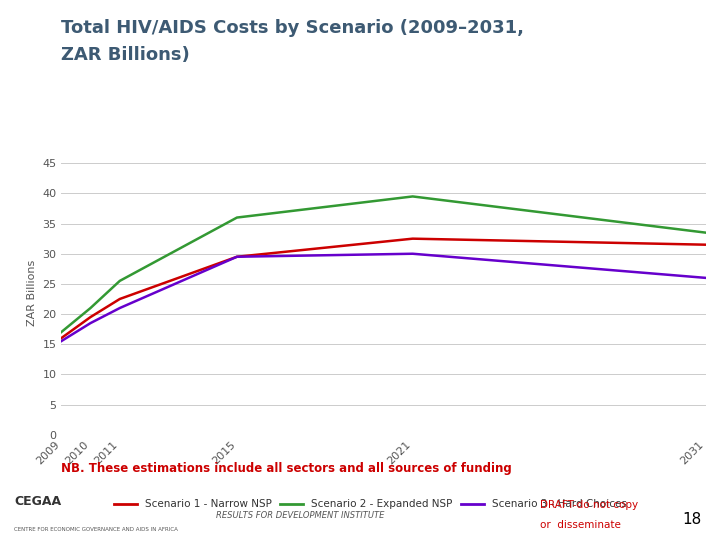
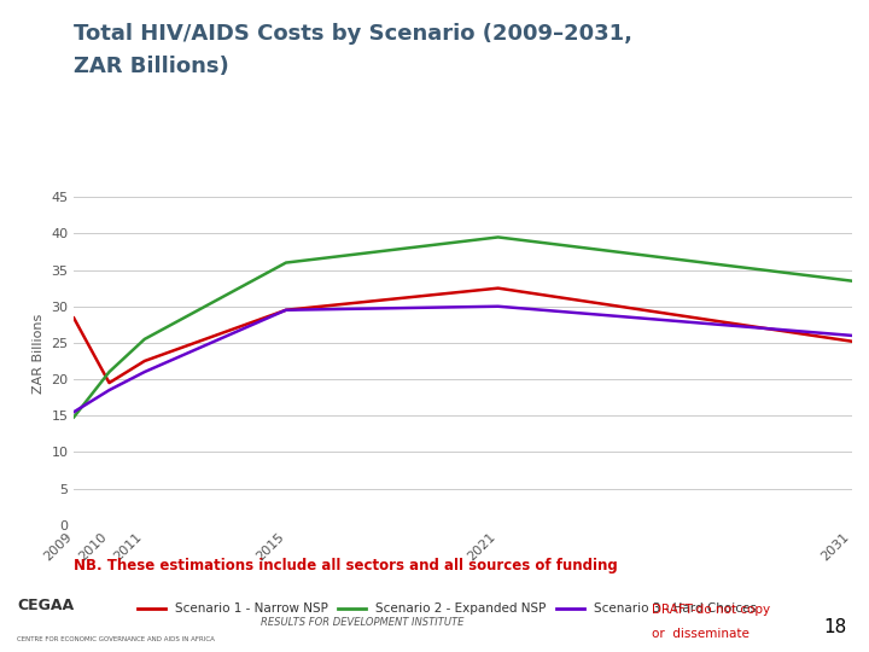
Scenario 1 - Narrow NSP/2009: 16.0 -> 28.4
Scenario 2 - Expanded NSP/2009: 17.0 -> 14.8
Scenario 1 - Narrow NSP/2031: 31.5 -> 25.2
